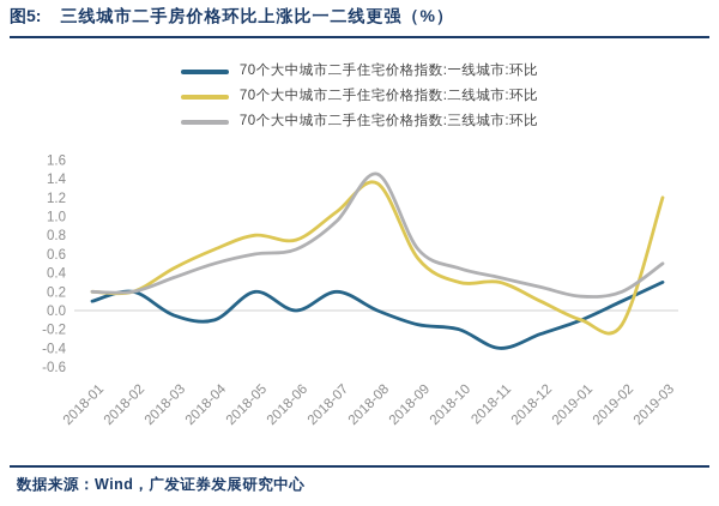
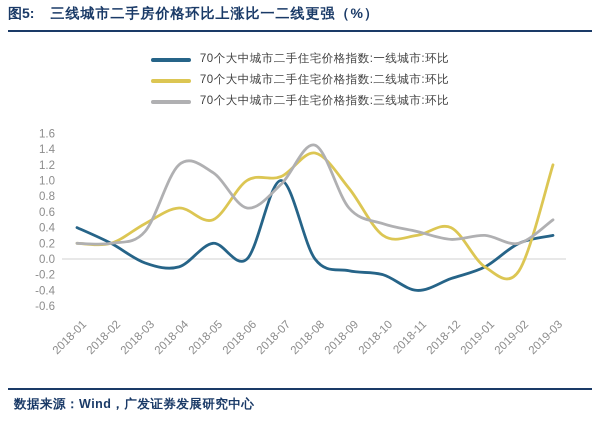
70个大中城市二手住宅价格指数:一线城市:环比/2018-01: 0.1 -> 0.4
70个大中城市二手住宅价格指数:三线城市:环比/2018-04: 0.5 -> 1.2
70个大中城市二手住宅价格指数:二线城市:环比/2018-05: 0.8 -> 0.5
70个大中城市二手住宅价格指数:三线城市:环比/2018-05: 0.6 -> 1.1
70个大中城市二手住宅价格指数:二线城市:环比/2018-06: 0.8 -> 1.0
70个大中城市二手住宅价格指数:一线城市:环比/2018-07: 0.2 -> 1.0
70个大中城市二手住宅价格指数:二线城市:环比/2018-09: 0.6 -> 0.9
70个大中城市二手住宅价格指数:二线城市:环比/2018-12: 0.1 -> 0.4
70个大中城市二手住宅价格指数:三线城市:环比/2019-01: 0.1 -> 0.3
70个大中城市二手住宅价格指数:一线城市:环比/2019-02: 0.1 -> 0.2
